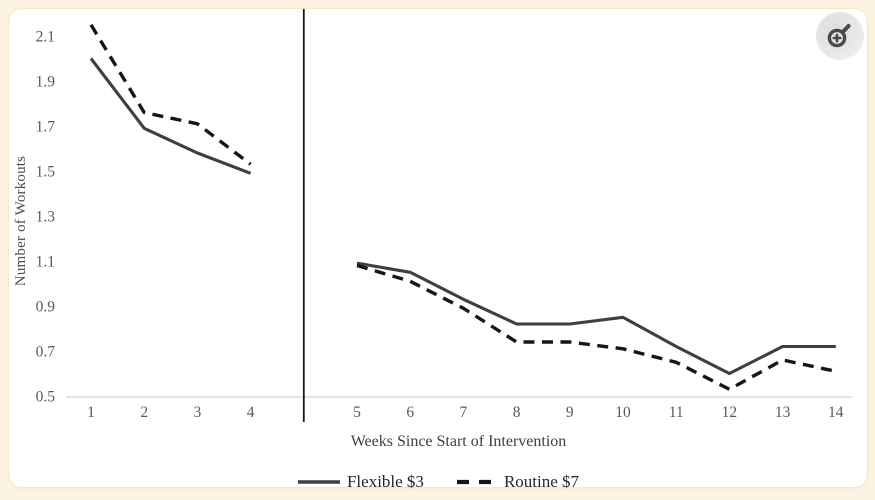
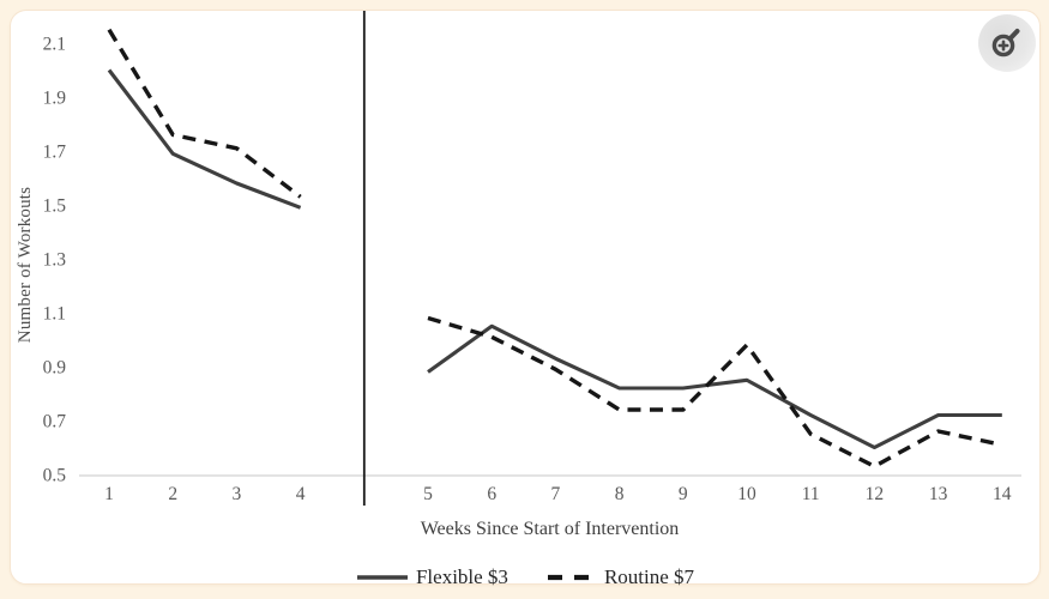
Flexible $3/5: 1.09 -> 0.88
Routine $7/10: 0.71 -> 0.98
